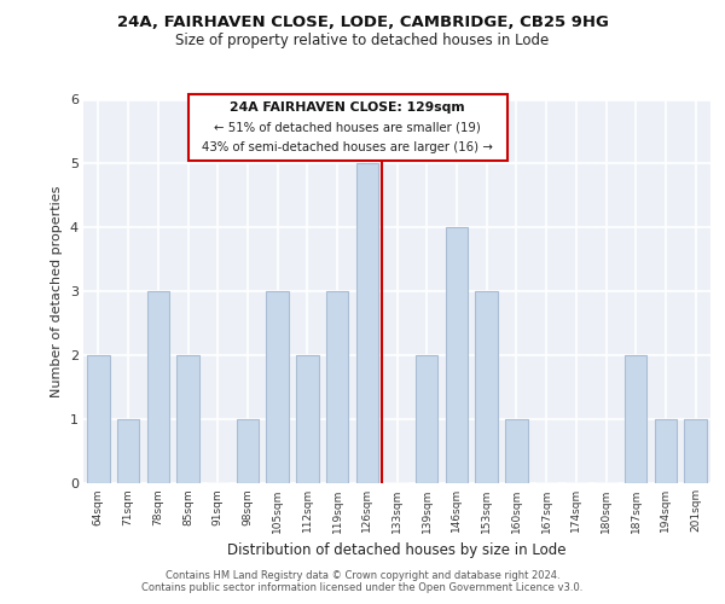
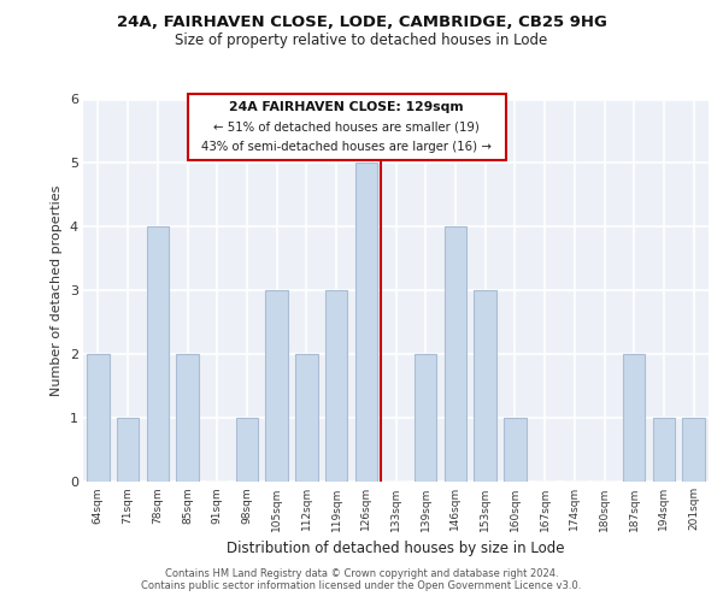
78sqm: 3 -> 4
